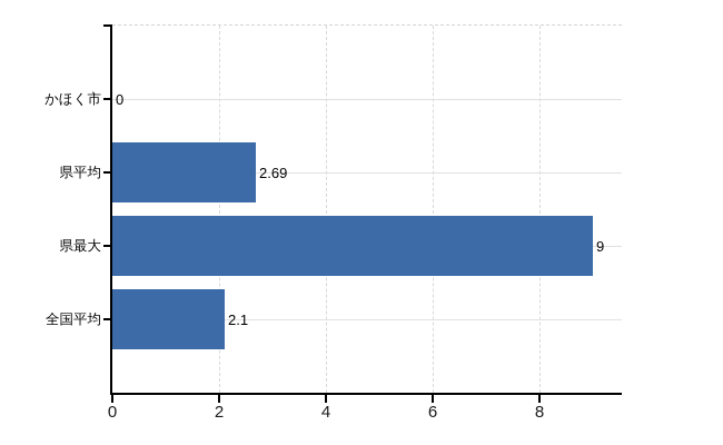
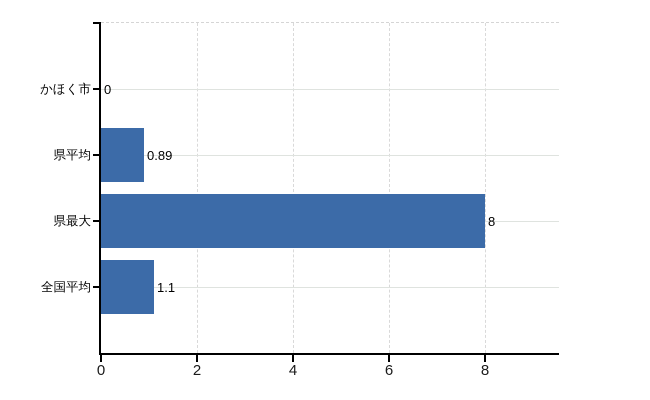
県平均: 2.69 -> 0.89
県最大: 9 -> 8
全国平均: 2.1 -> 1.1
